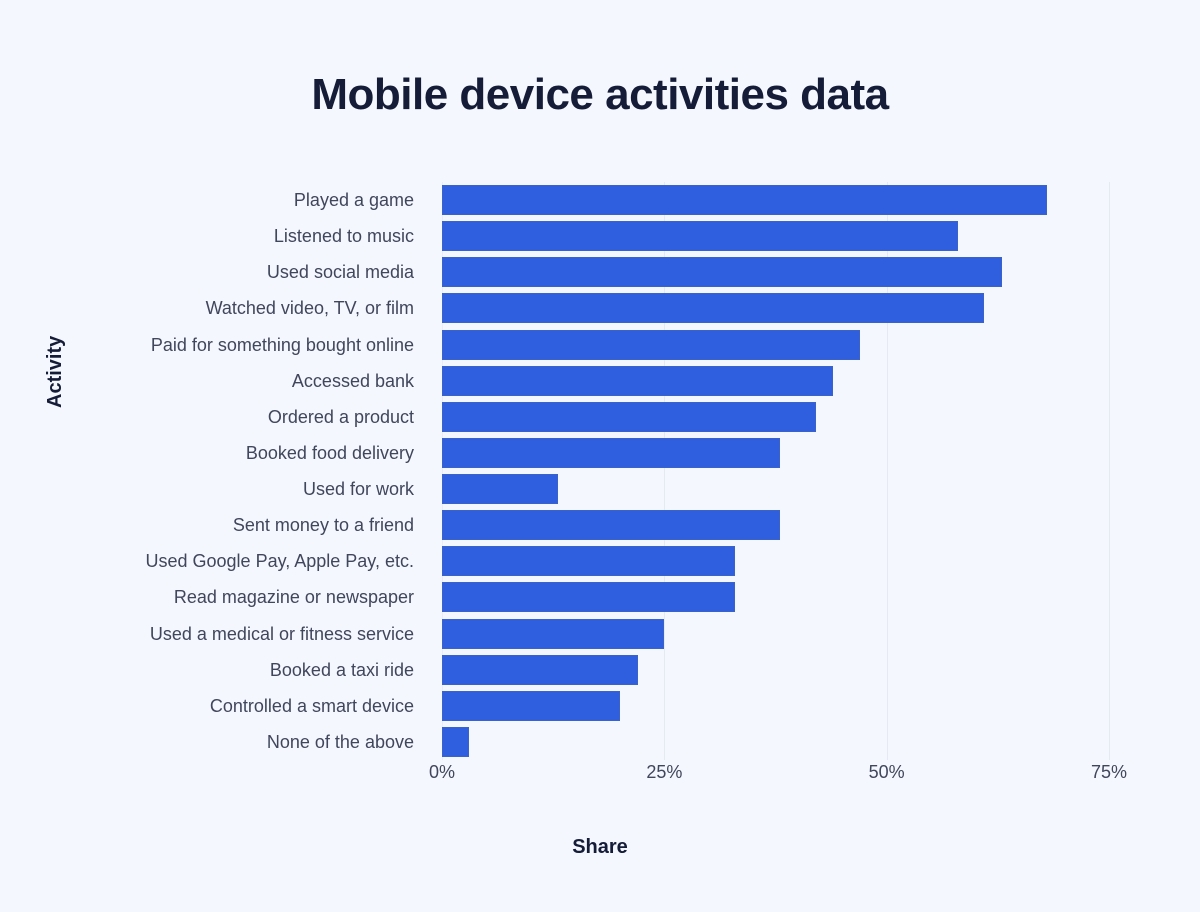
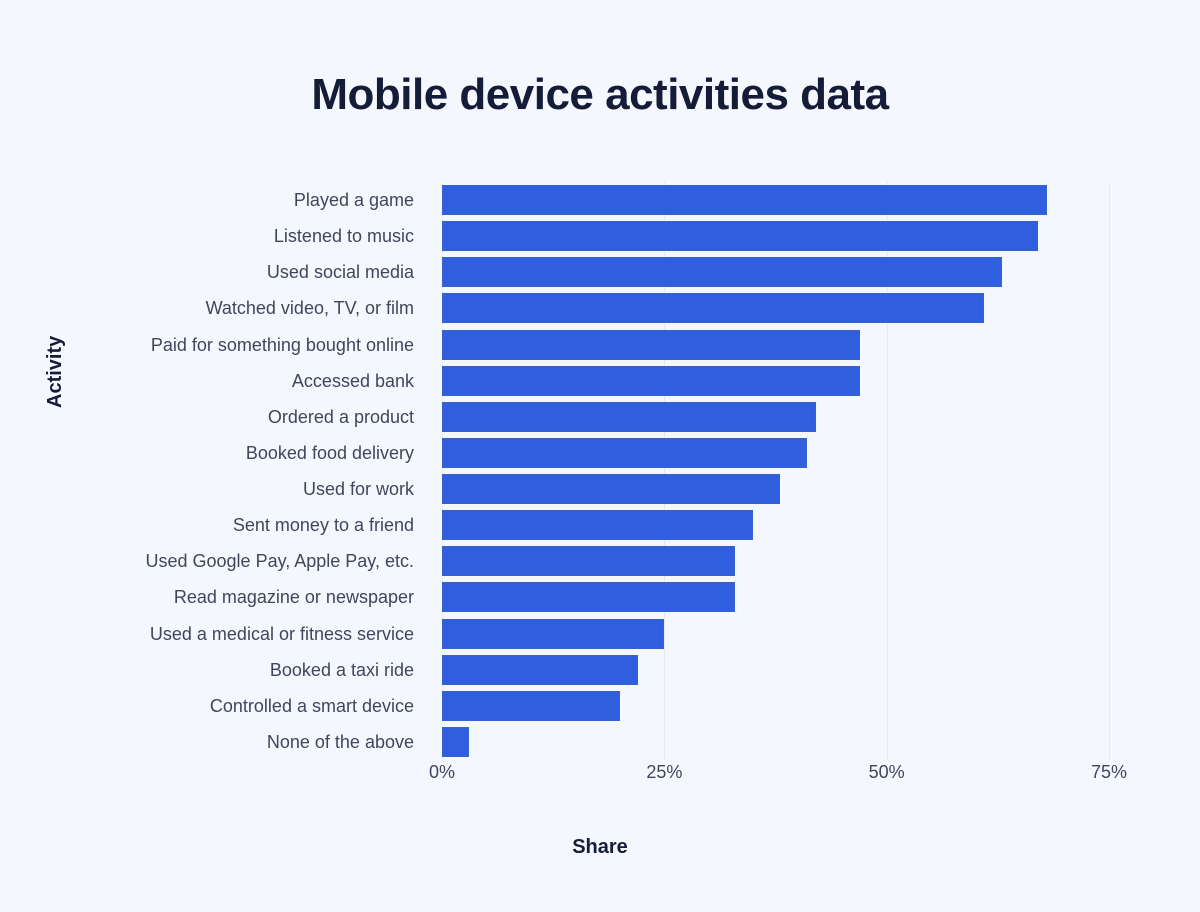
Listened to music: 58% -> 67%
Accessed bank: 44% -> 47%
Booked food delivery: 38% -> 41%
Used for work: 13% -> 38%
Sent money to a friend: 38% -> 35%
